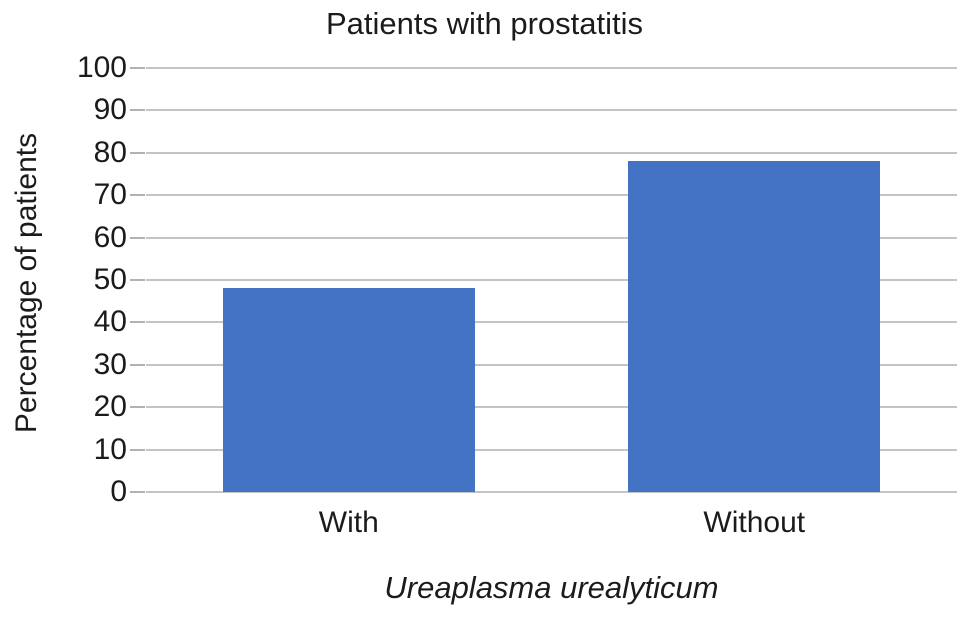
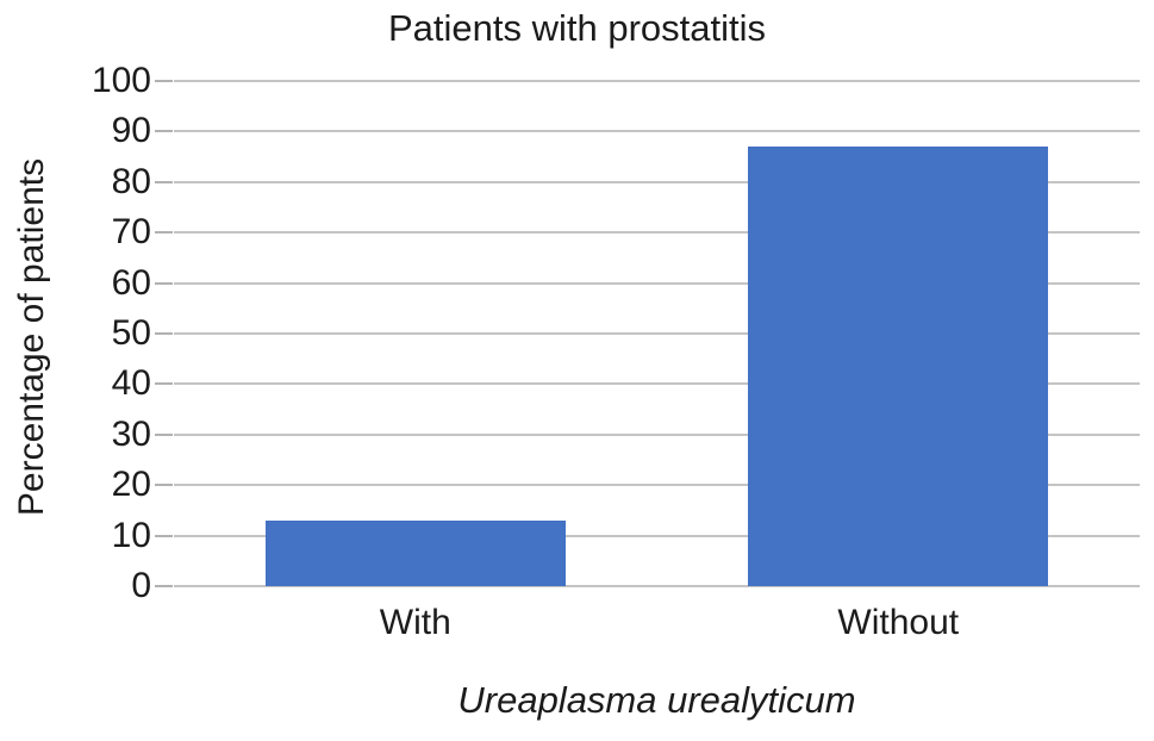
With: 48 -> 13
Without: 78 -> 87
